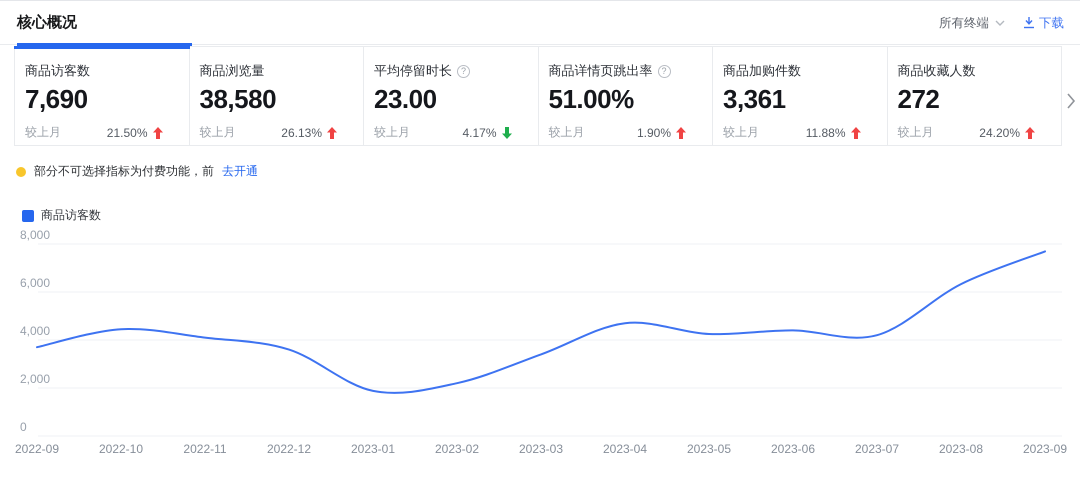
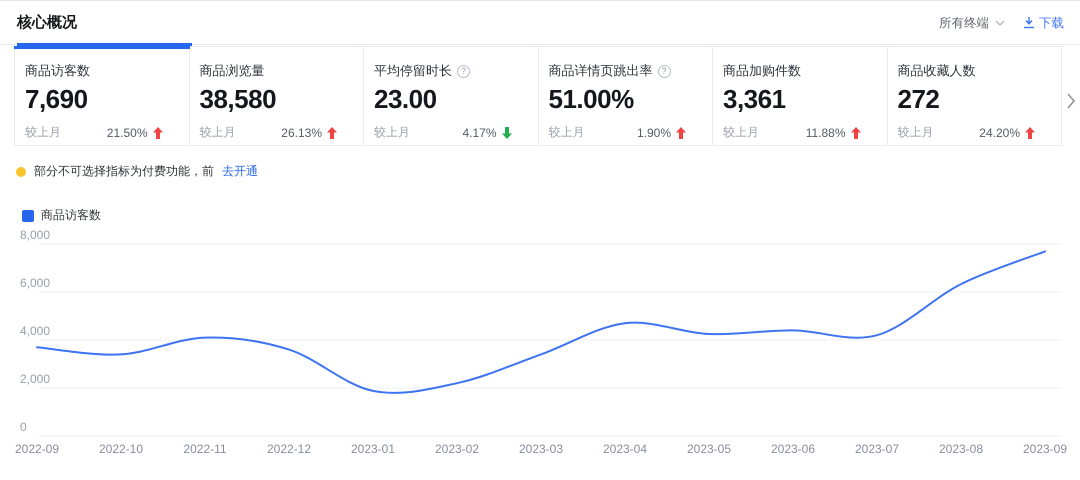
2022-10: 4400 -> 3400
